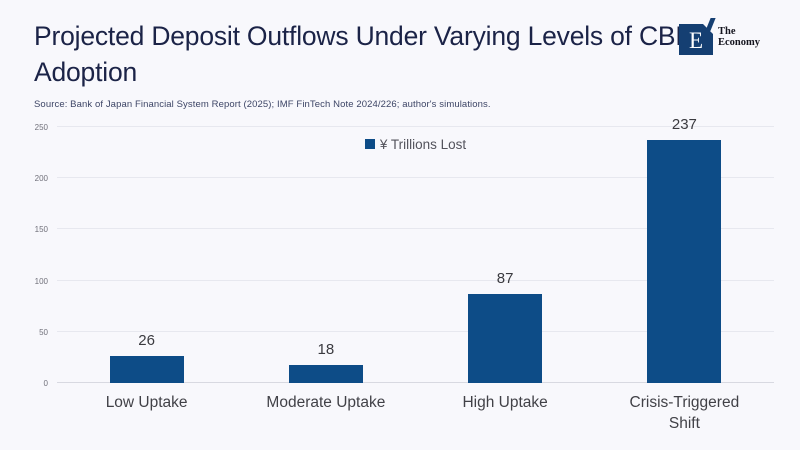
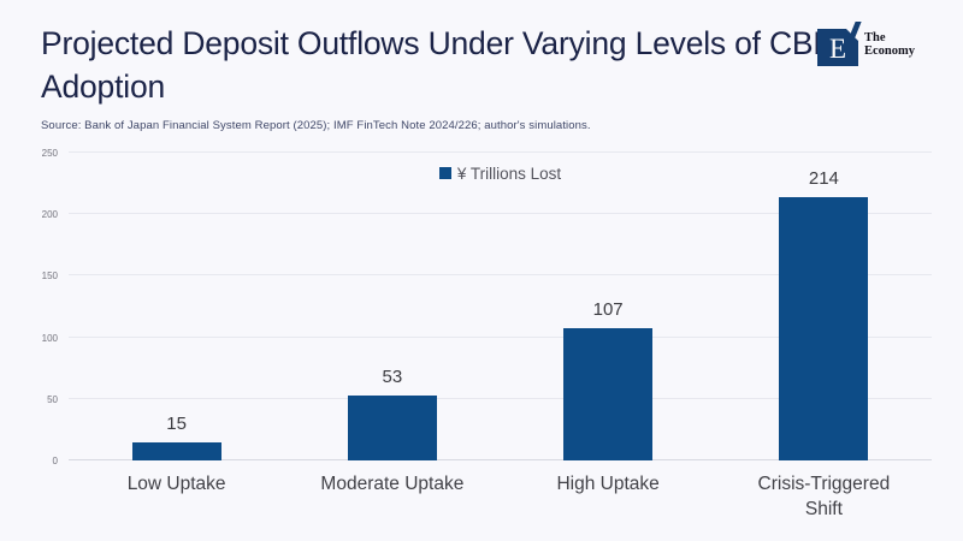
Low Uptake: 26 -> 15
Moderate Uptake: 18 -> 53
High Uptake: 87 -> 107
Crisis-Triggered Shift: 237 -> 214
